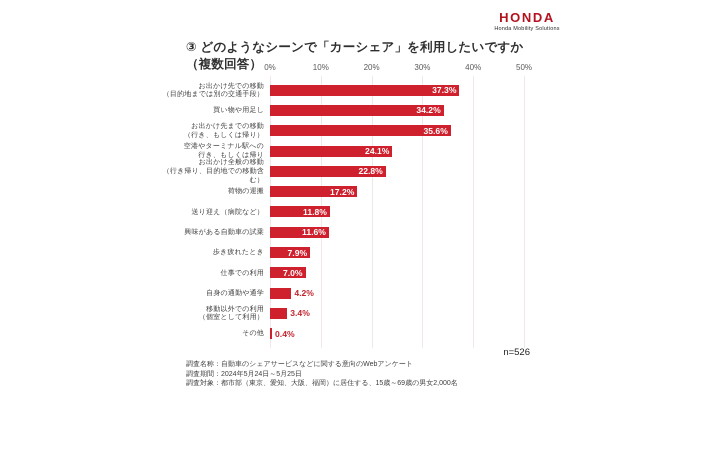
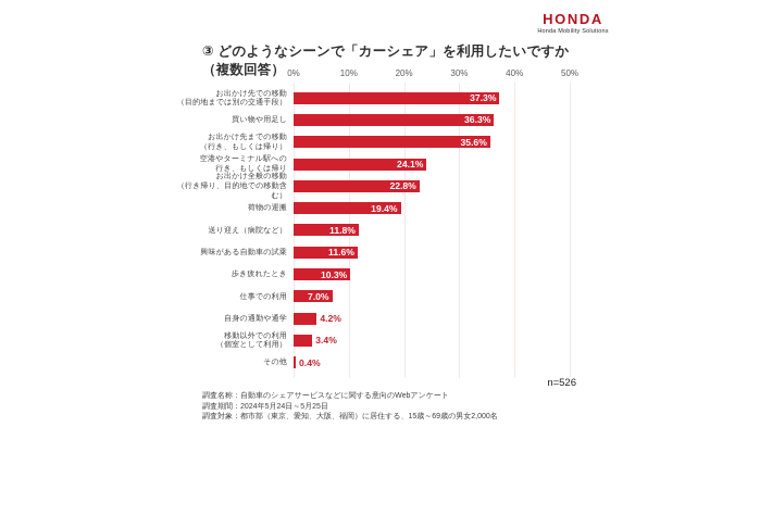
買い物や用足し: 34.2% -> 36.3%
荷物の運搬: 17.2% -> 19.4%
歩き疲れたとき: 7.9% -> 10.3%
